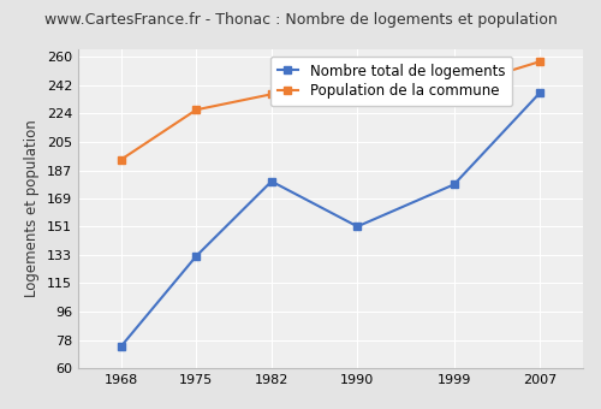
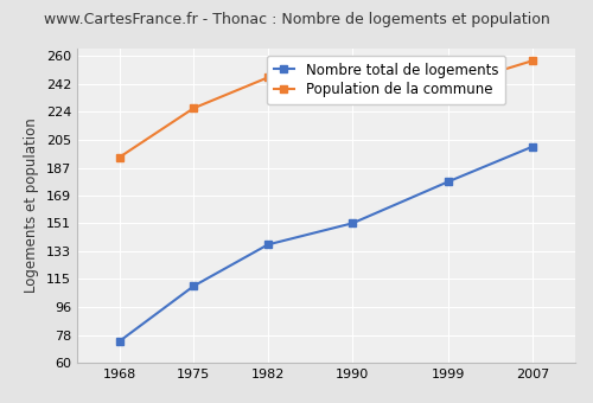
Nombre total de logements/1975: 132 -> 110
Nombre total de logements/1982: 180 -> 137
Population de la commune/1982: 236 -> 246
Nombre total de logements/2007: 237 -> 201
